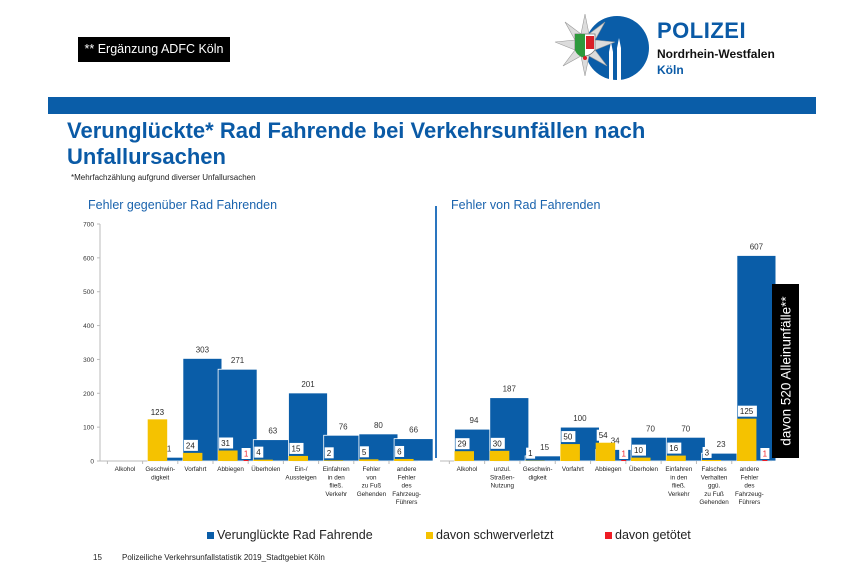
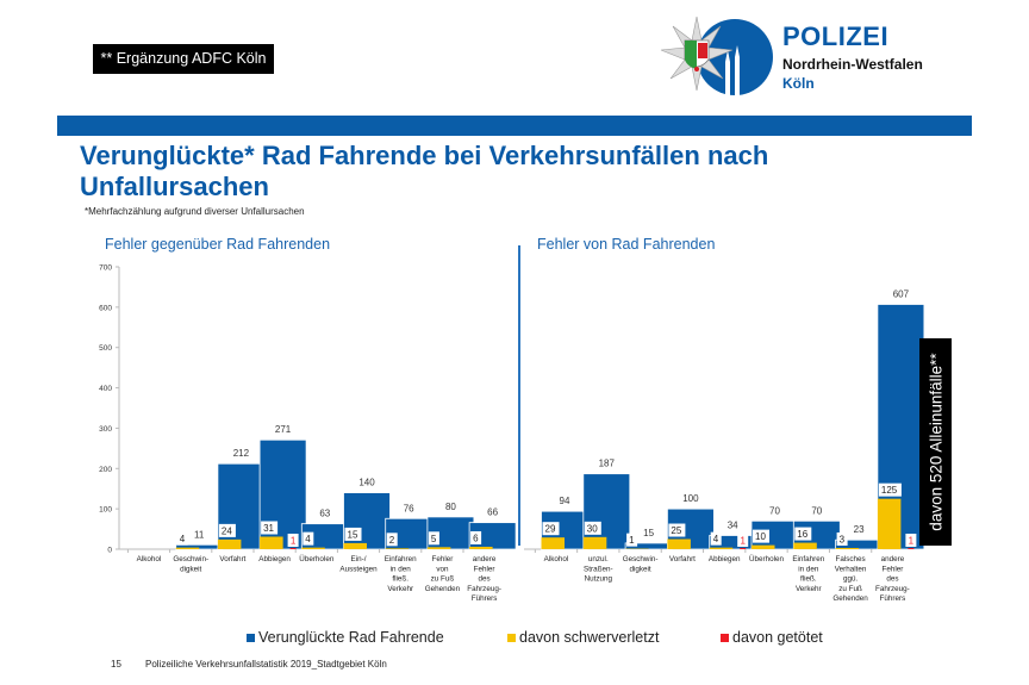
Fehler gegenüber Rad Fahrenden/davon schwerverletzt/Geschwin- digkeit: 123 -> 4
Fehler gegenüber Rad Fahrenden/Verunglückte Rad Fahrende/Vorfahrt: 303 -> 212
Fehler gegenüber Rad Fahrenden/Verunglückte Rad Fahrende/Ein-/ Aussteigen: 201 -> 140
Fehler von Rad Fahrenden/davon schwerverletzt/Vorfahrt: 50 -> 25
Fehler von Rad Fahrenden/davon schwerverletzt/Abbiegen: 54 -> 4
